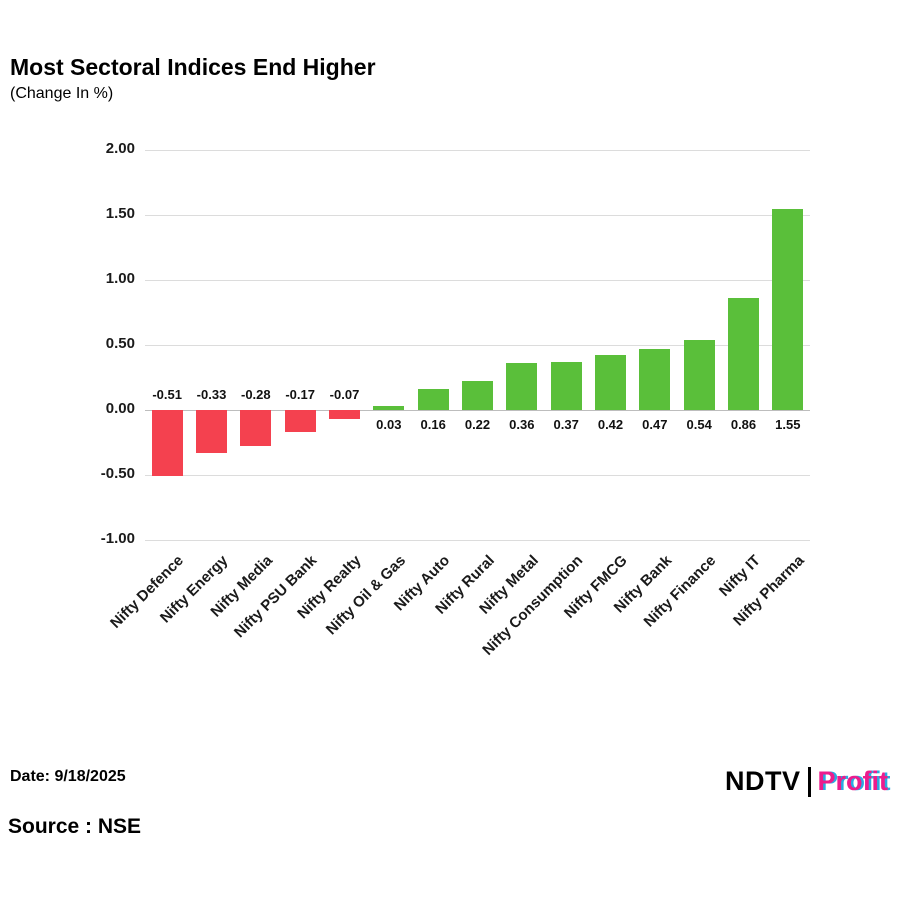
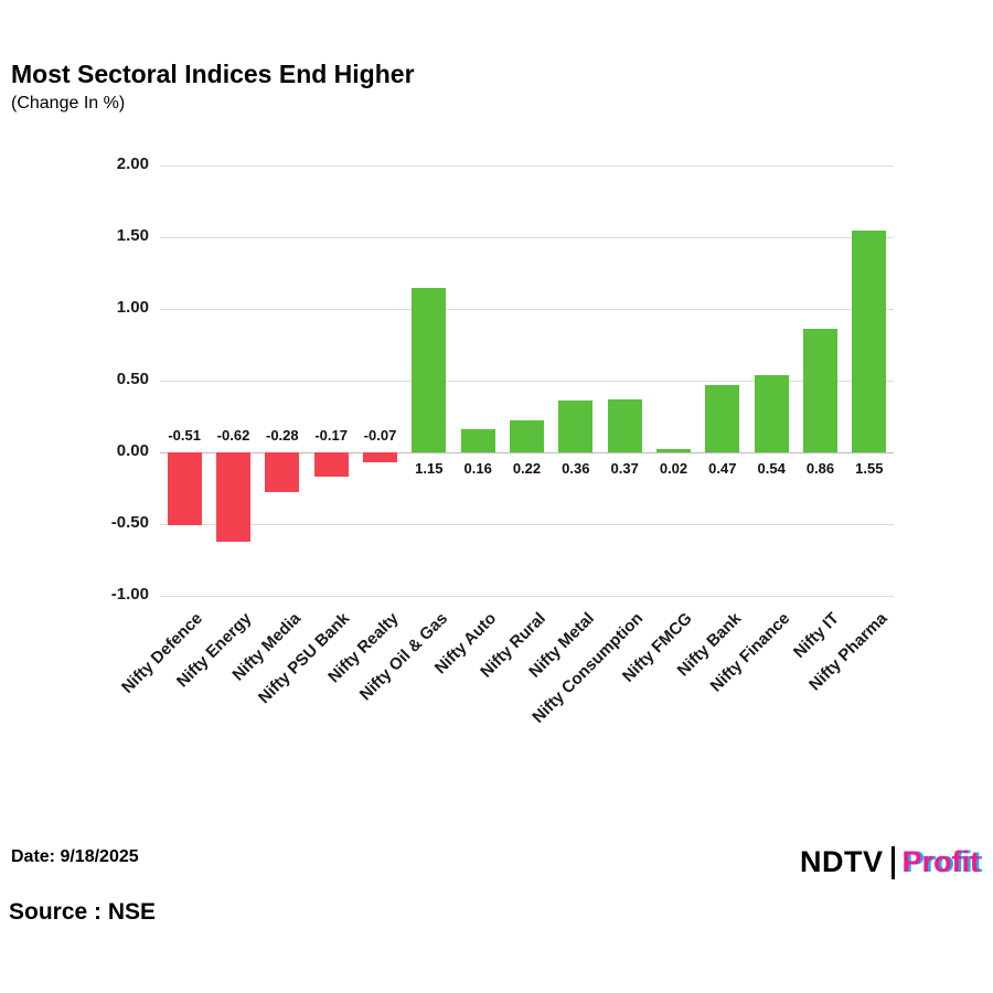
Nifty Energy: -0.33 -> -0.62
Nifty Oil & Gas: 0.03 -> 1.15
Nifty FMCG: 0.42 -> 0.02
